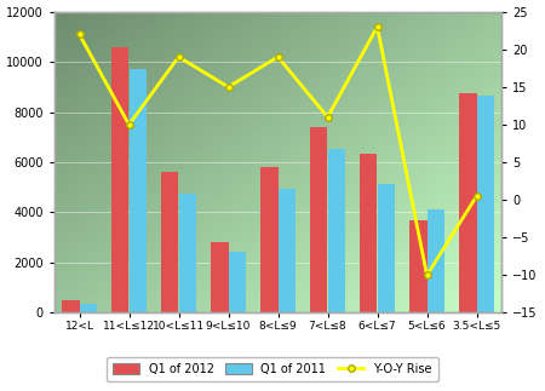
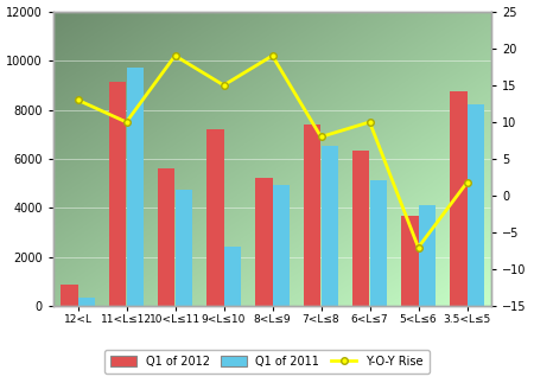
Q1 of 2012/12<L: 500 -> 900
Y-O-Y Rise/12<L: 22.0 -> 13.0
Q1 of 2012/11<L≤12: 10600 -> 9150
Q1 of 2012/9<L≤10: 2800 -> 7200
Q1 of 2012/8<L≤9: 5800 -> 5250
Y-O-Y Rise/7<L≤8: 11.0 -> 8.0
Y-O-Y Rise/6<L≤7: 23.0 -> 10.0
Y-O-Y Rise/5<L≤6: -10.0 -> -7.0
Y-O-Y Rise/3.5<L≤5: 0.5 -> 1.8
Q1 of 2011/3.5<L≤5: 8650 -> 8200
